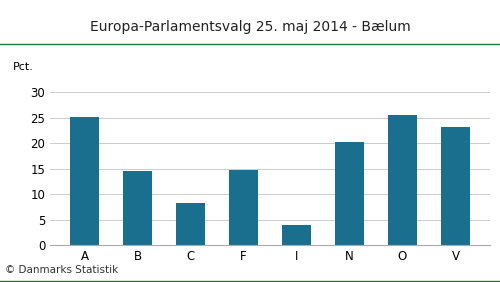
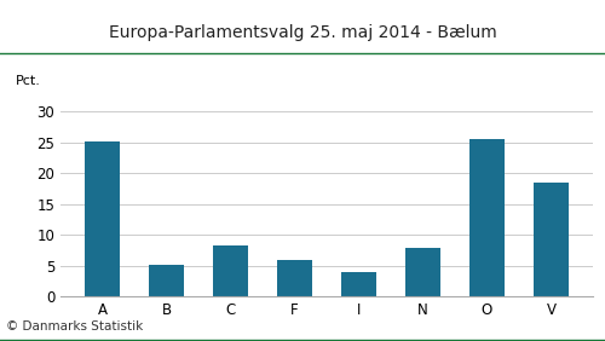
B: 14.6 -> 5.2
F: 14.8 -> 5.9
N: 20.2 -> 7.9
V: 23.2 -> 18.5
